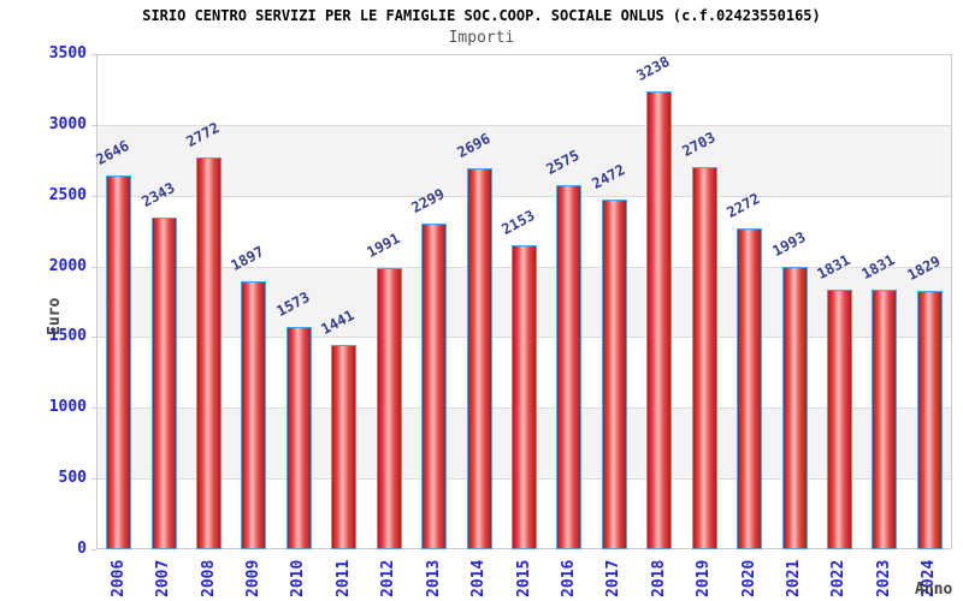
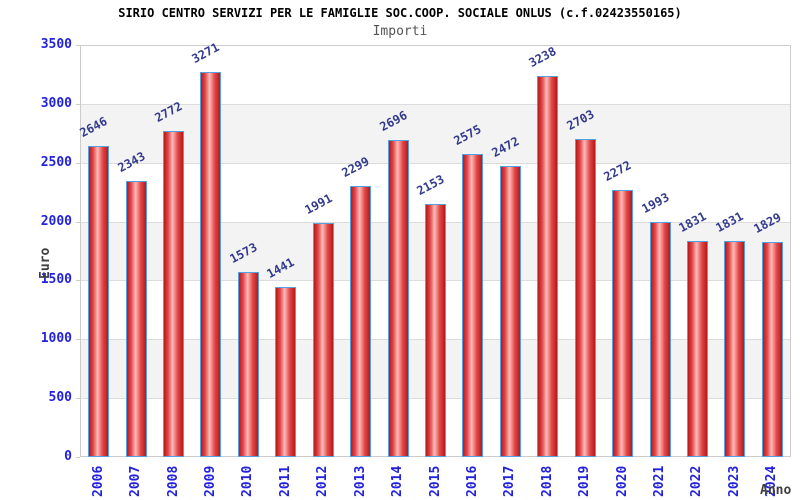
2009: 1897 -> 3271
